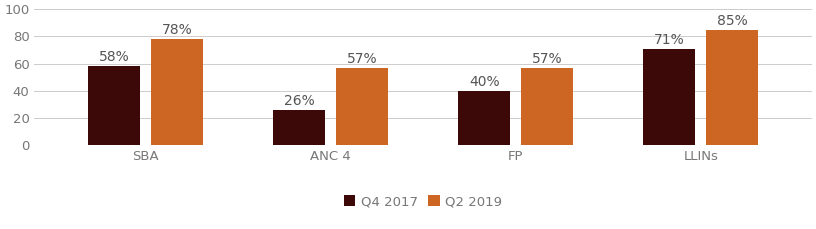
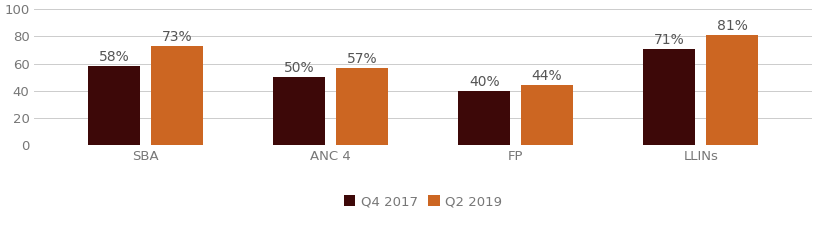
Q2 2019/SBA: 78% -> 73%
Q4 2017/ANC 4: 26% -> 50%
Q2 2019/FP: 57% -> 44%
Q2 2019/LLINs: 85% -> 81%
